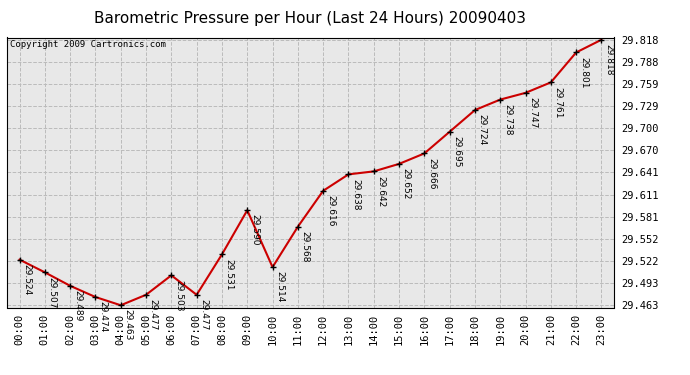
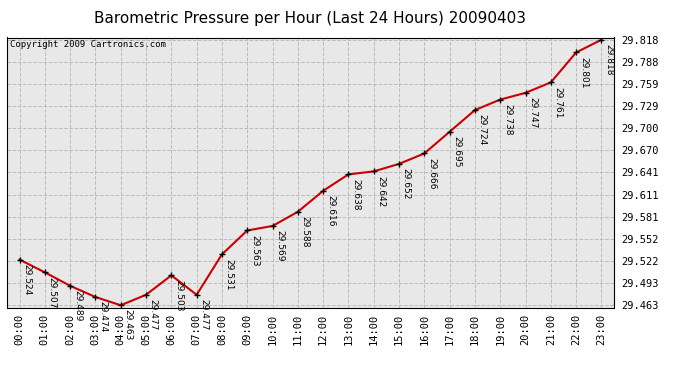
09:00: 29.590 -> 29.563
10:00: 29.514 -> 29.569
11:00: 29.568 -> 29.588
